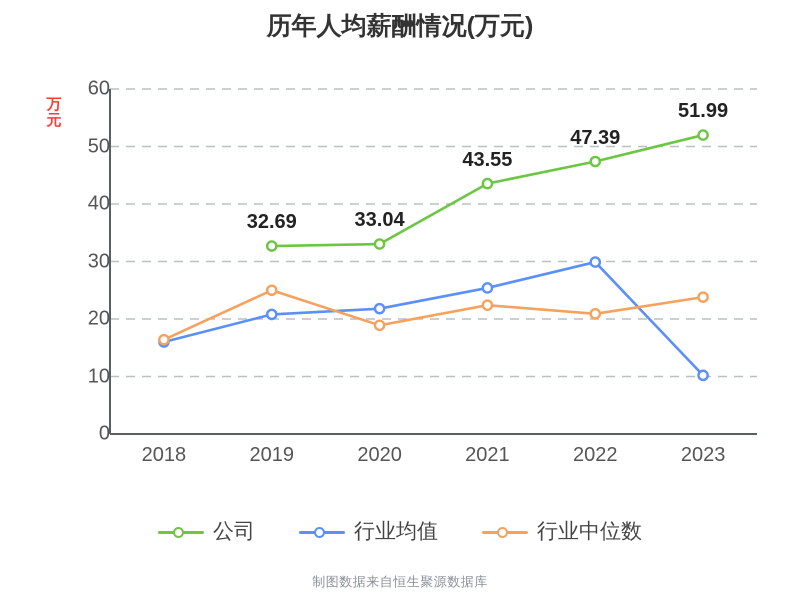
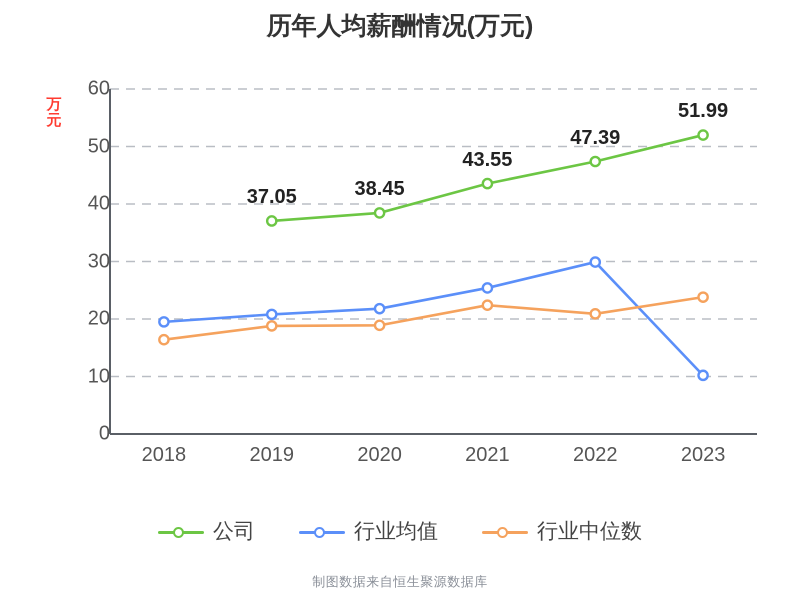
行业均值/2018: 16 -> 20
公司/2019: 32.69 -> 37.05
行业中位数/2019: 25 -> 19
公司/2020: 33.04 -> 38.45
